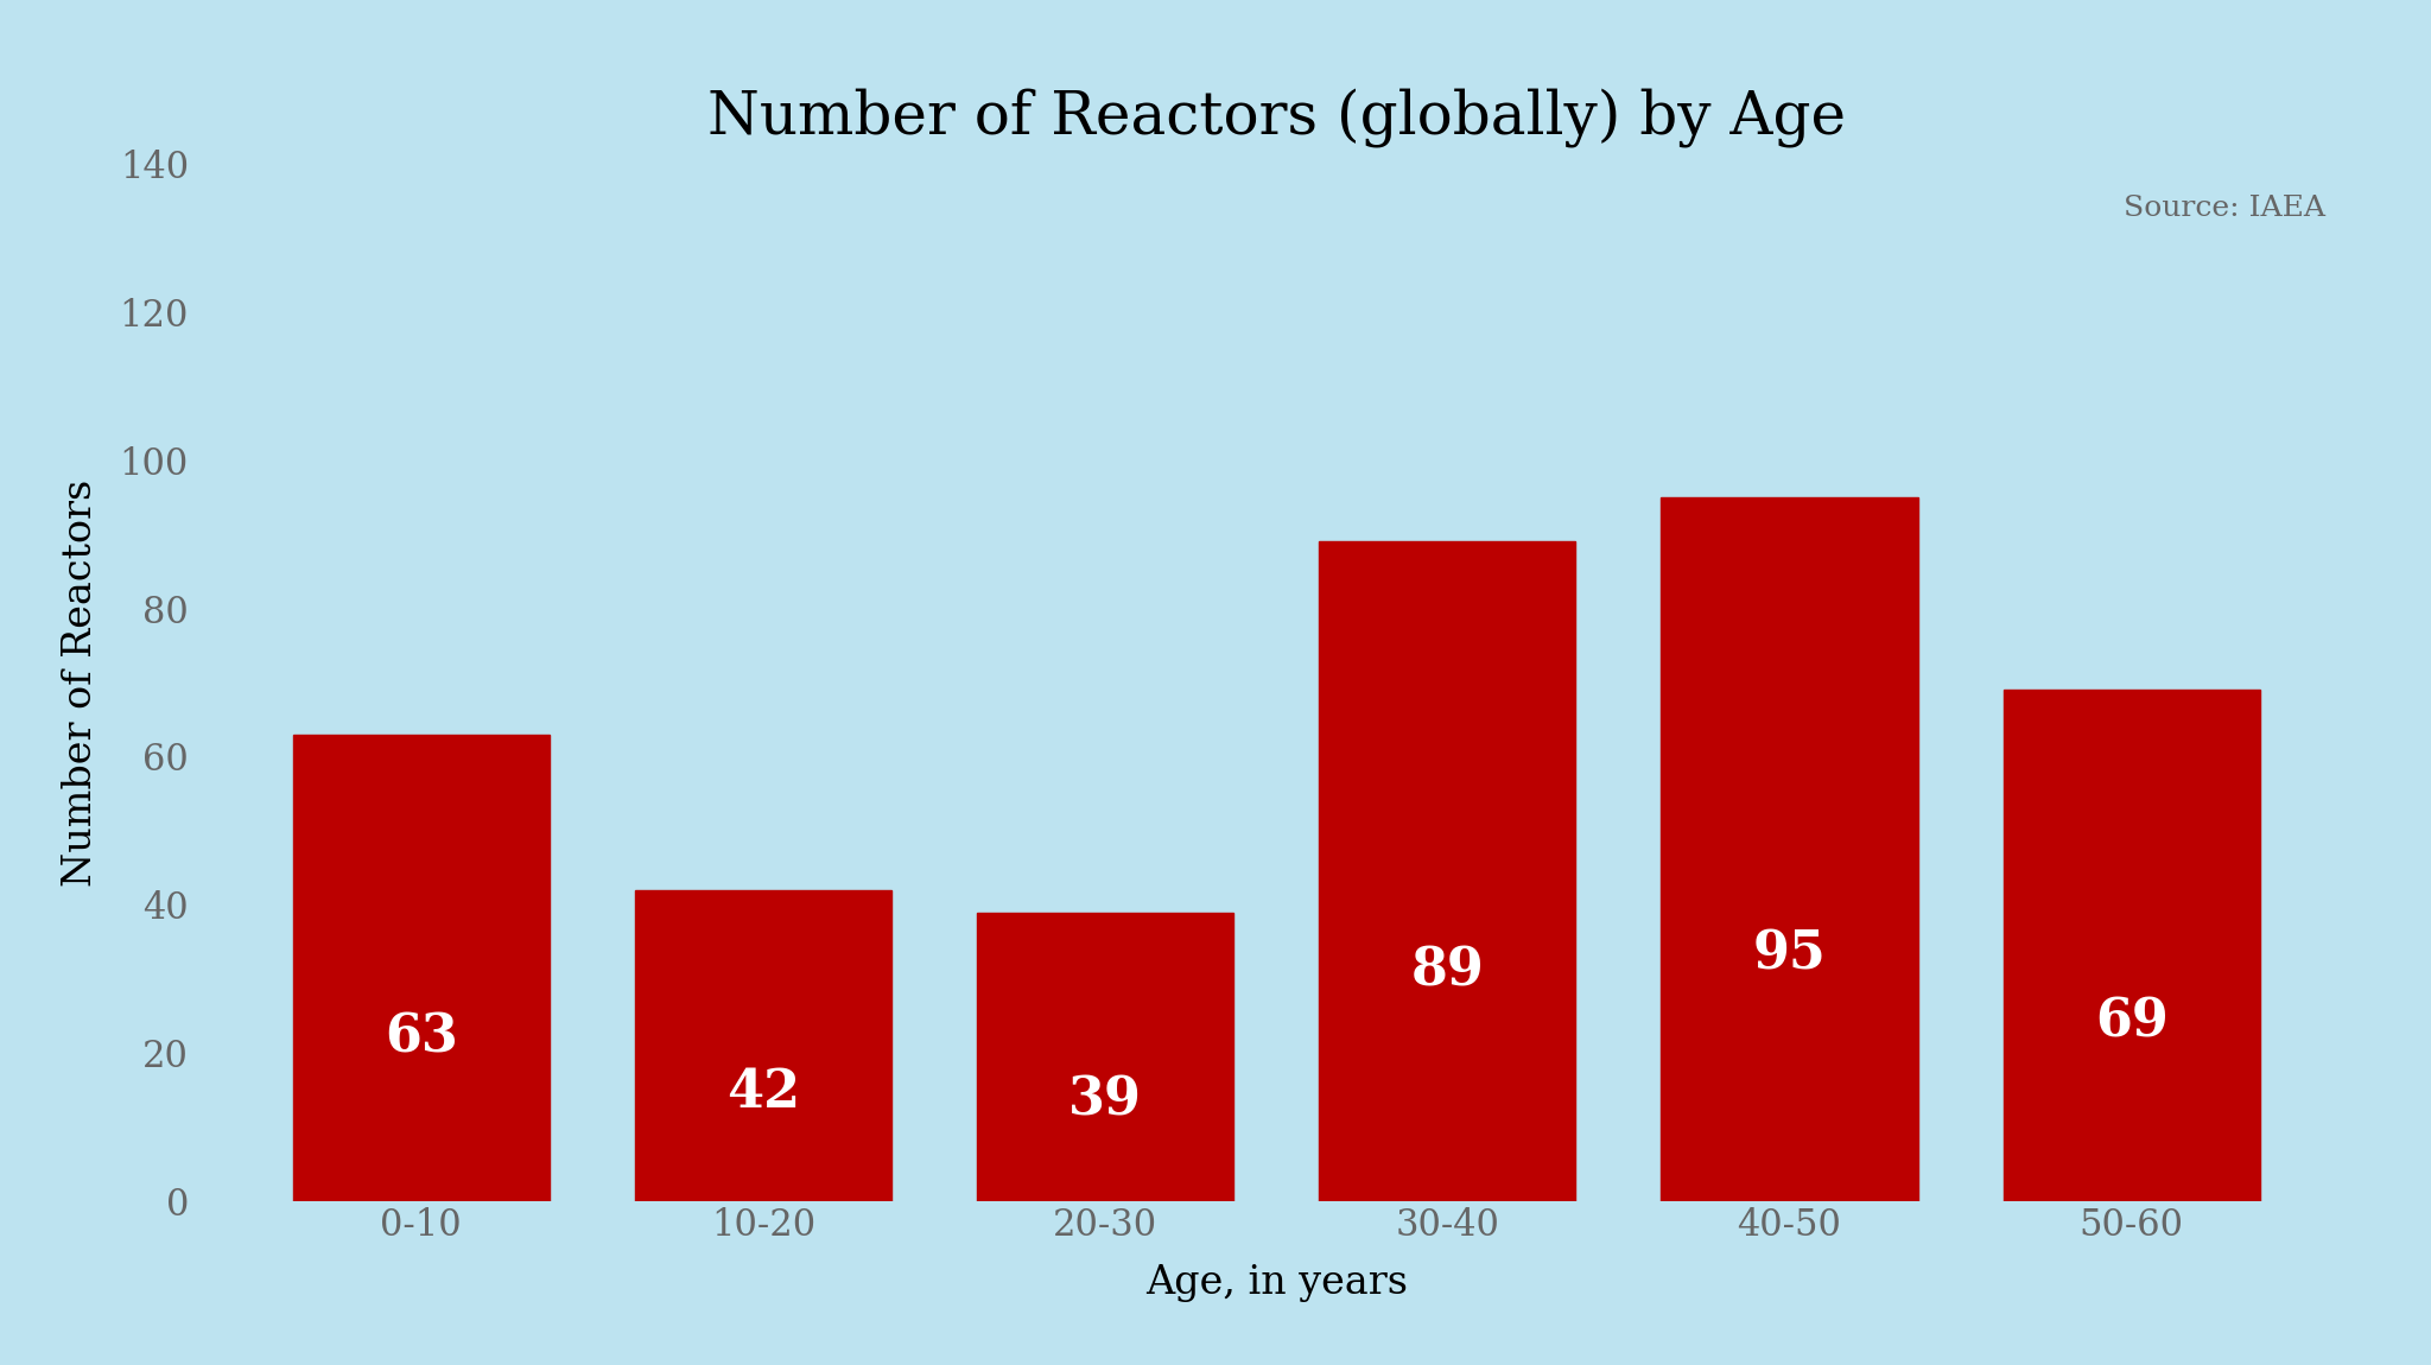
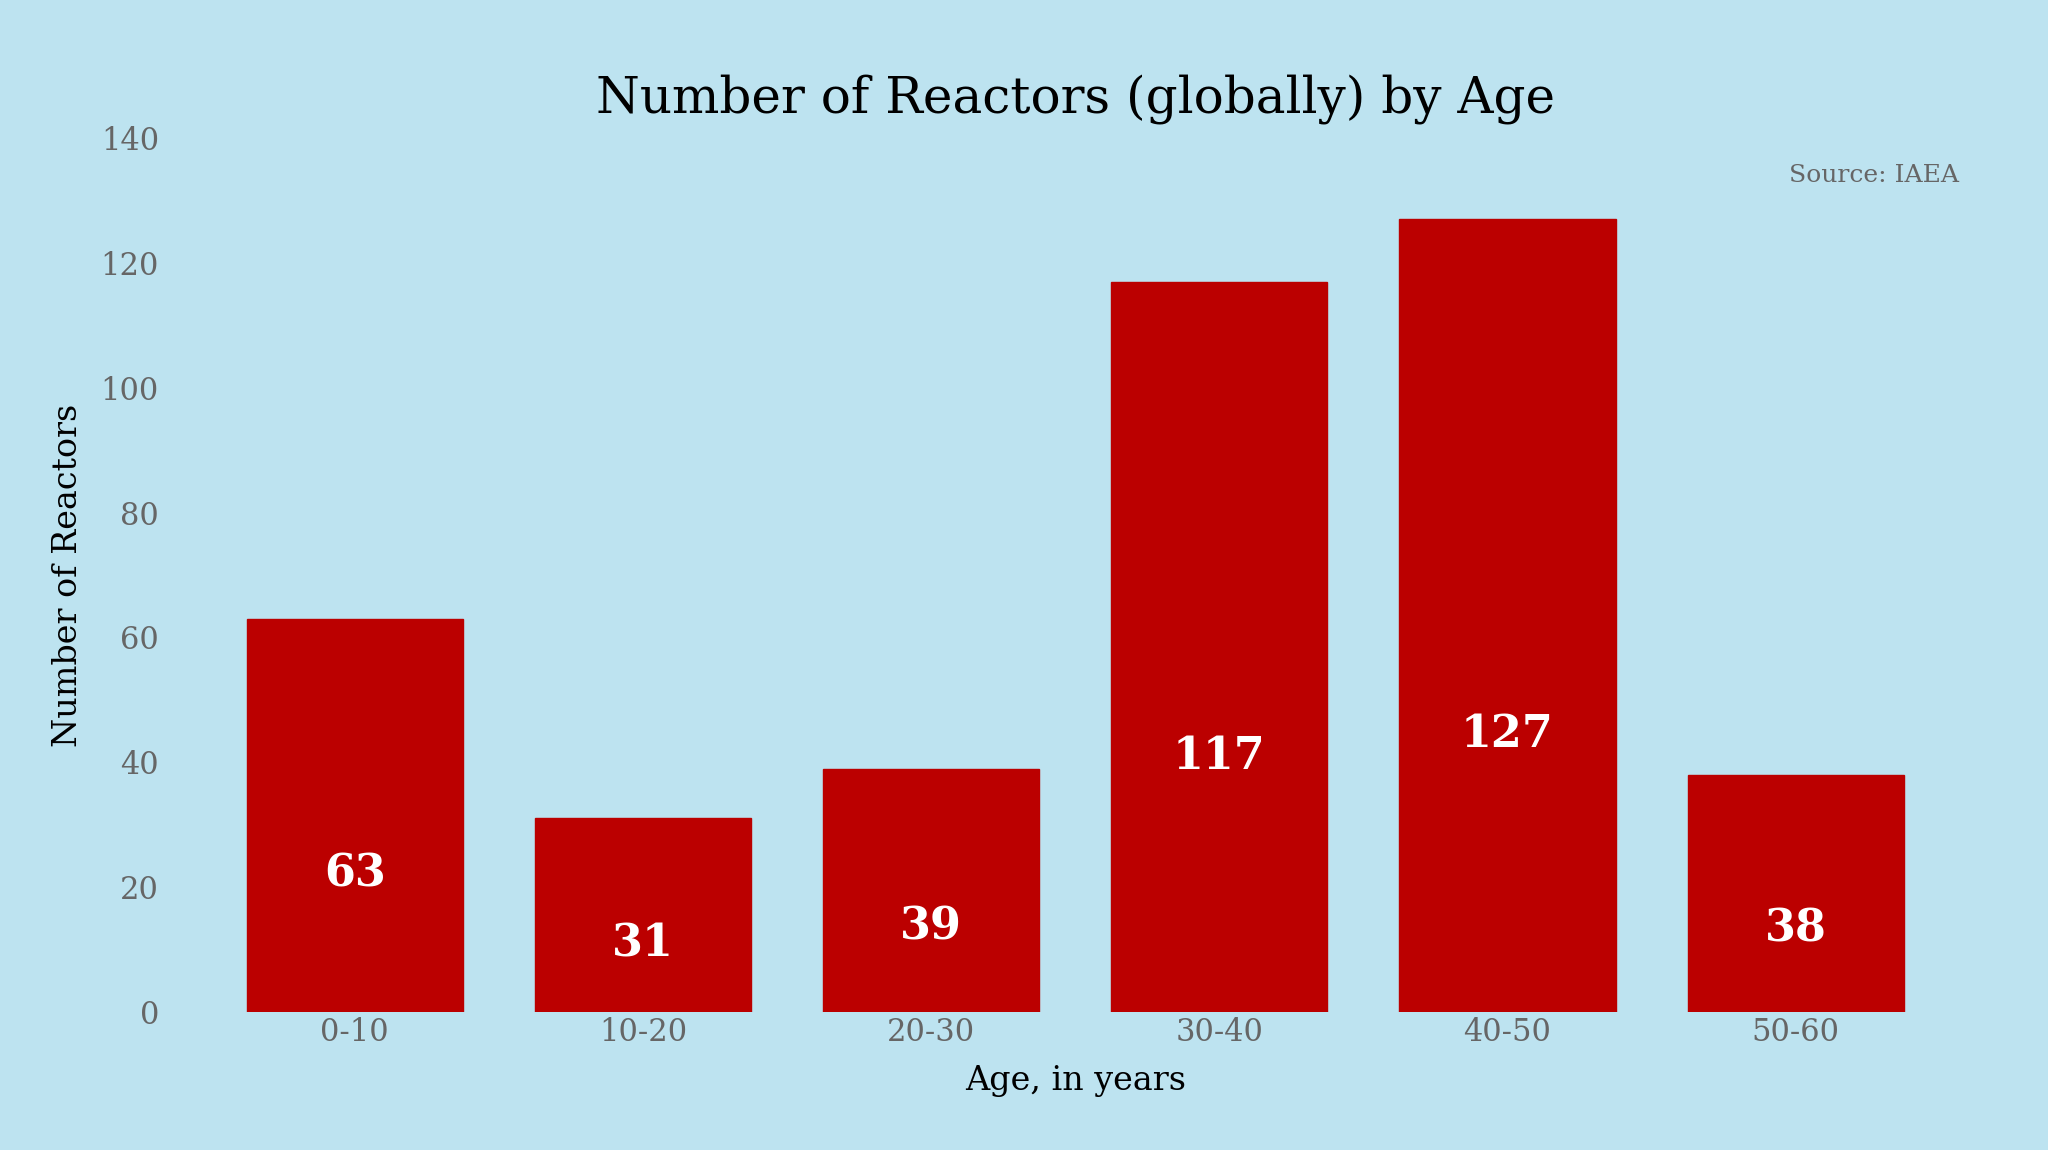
10-20: 42 -> 31
30-40: 89 -> 117
40-50: 95 -> 127
50-60: 69 -> 38
